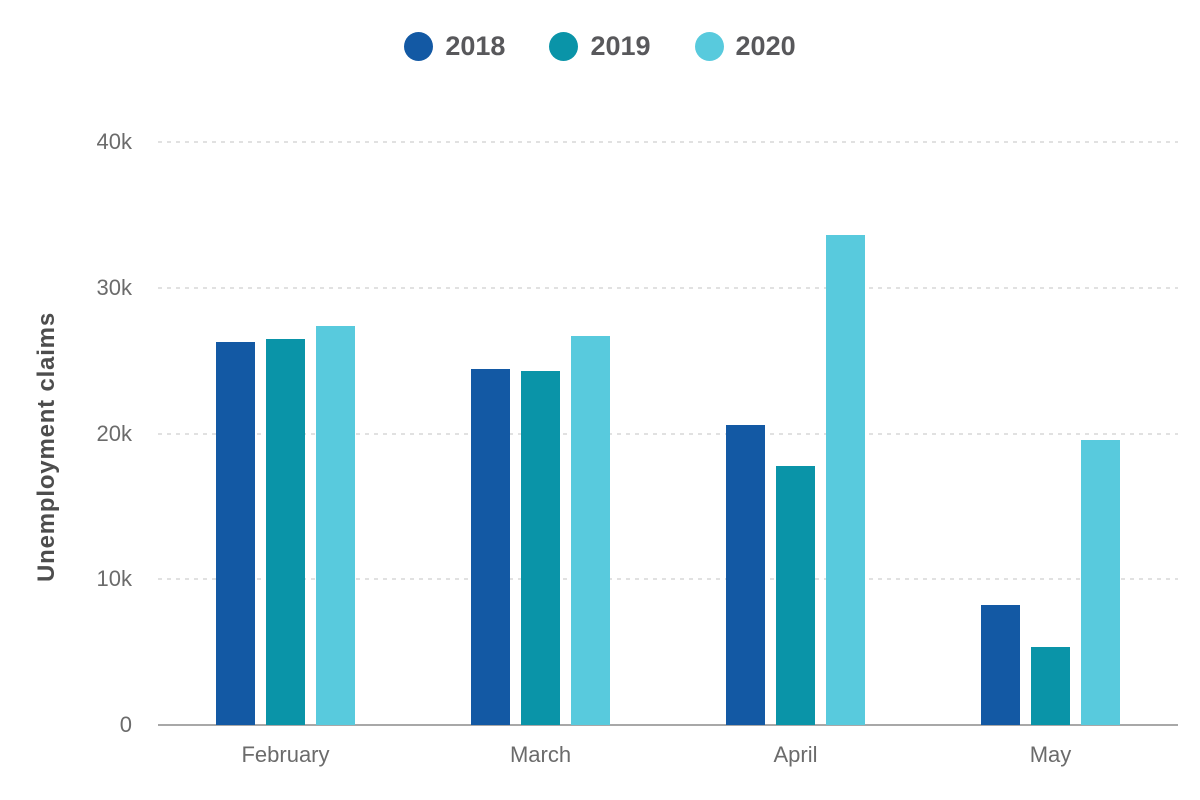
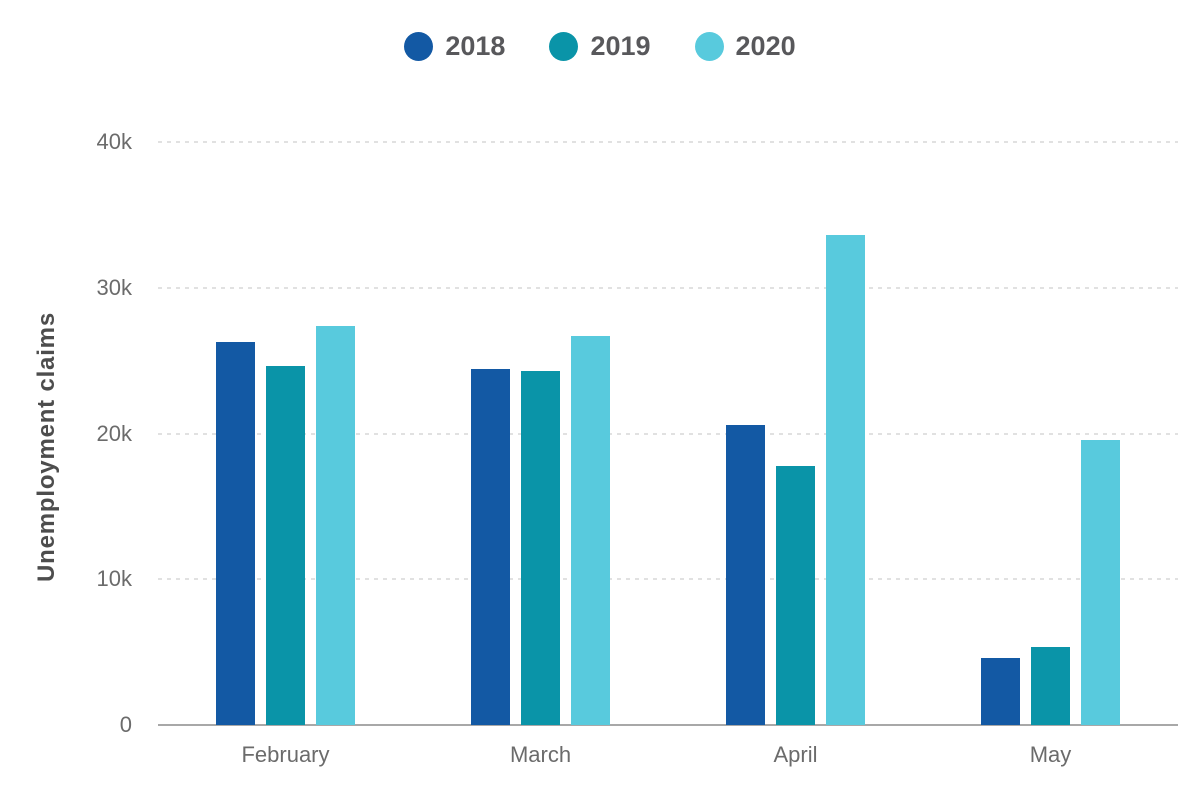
2019/February: 26.4k -> 24.6k
2018/May: 8.2k -> 4.6k
